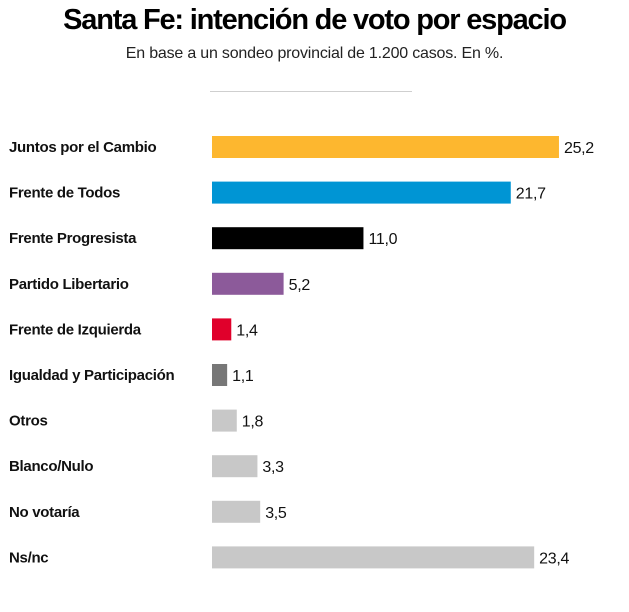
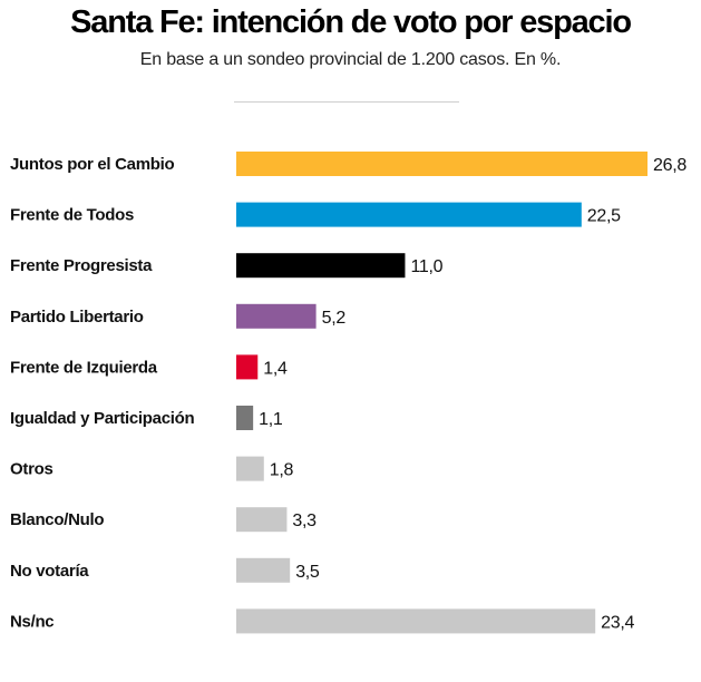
Juntos por el Cambio: 25,2 -> 26,8
Frente de Todos: 21,7 -> 22,5
